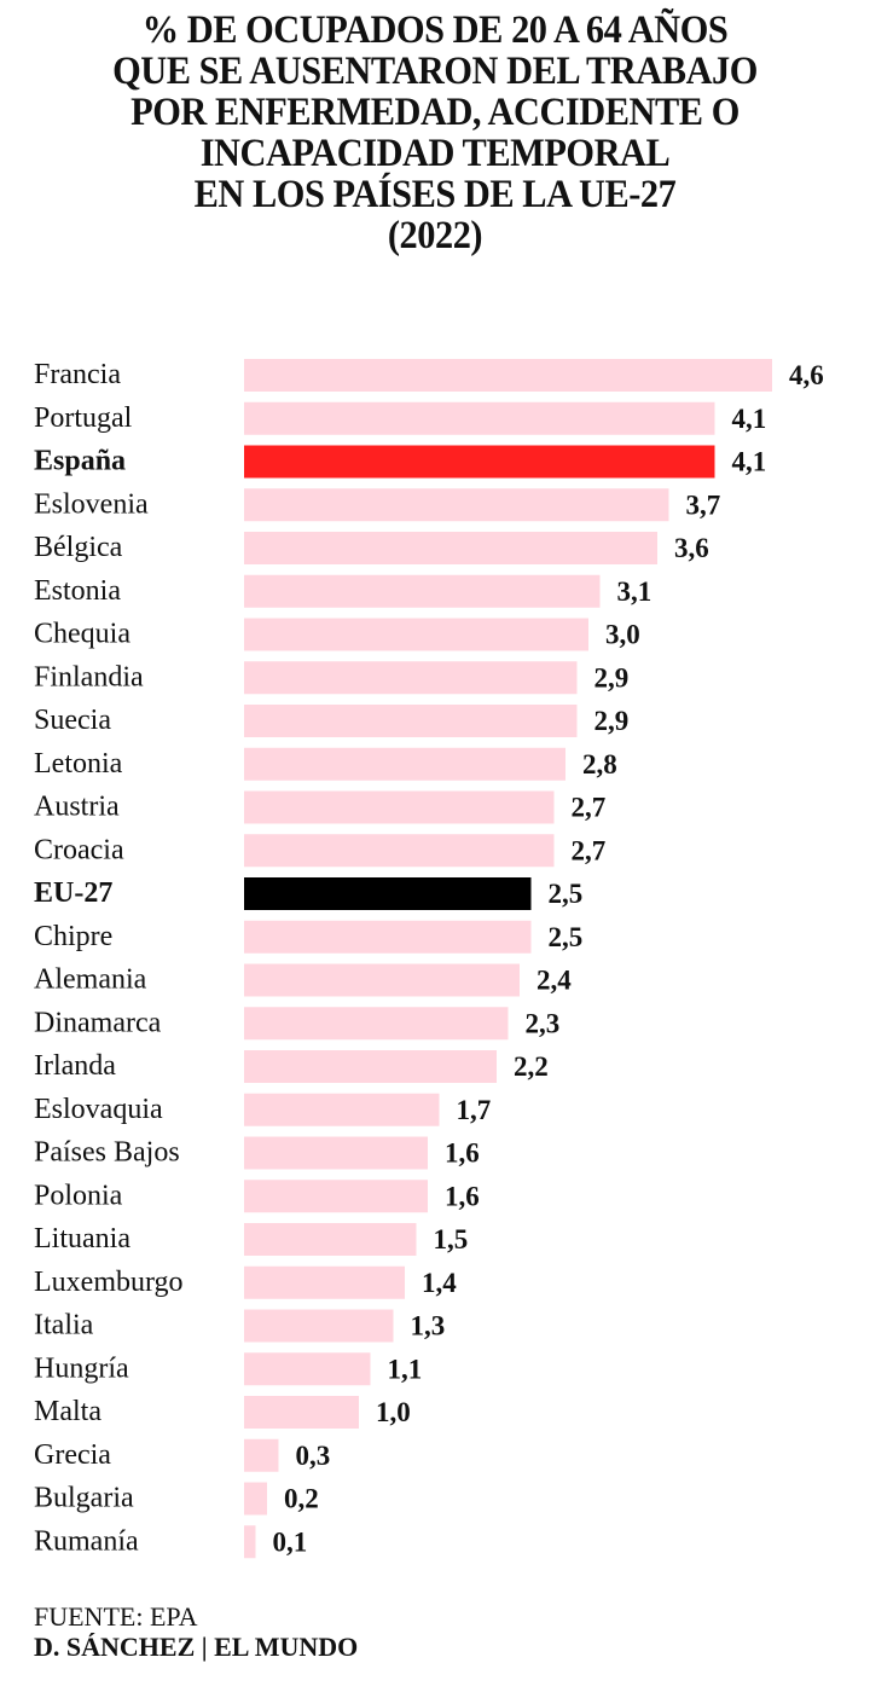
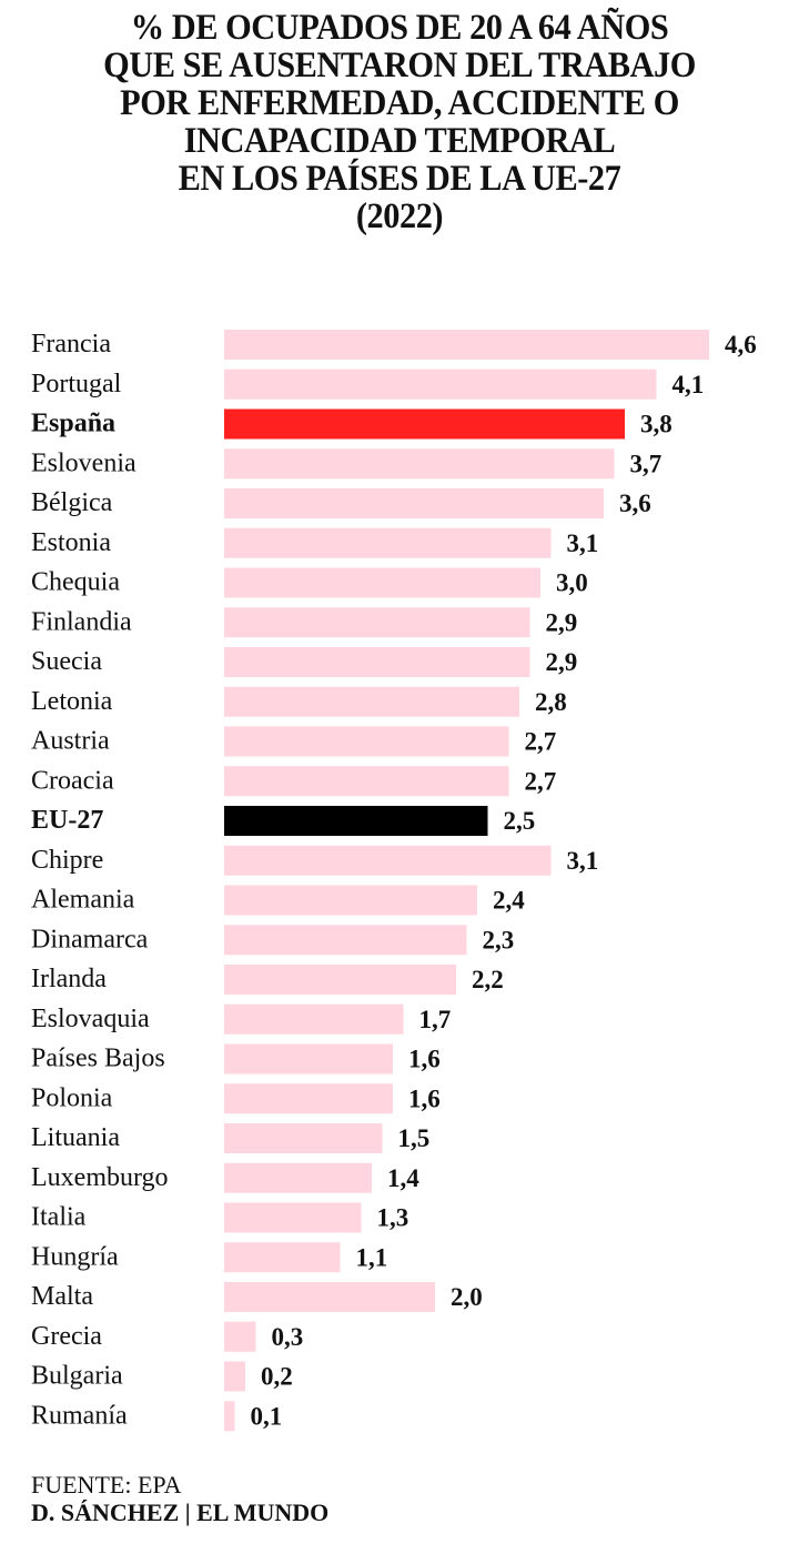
España: 4,1 -> 3,8
Chipre: 2,5 -> 3,1
Malta: 1,0 -> 2,0
